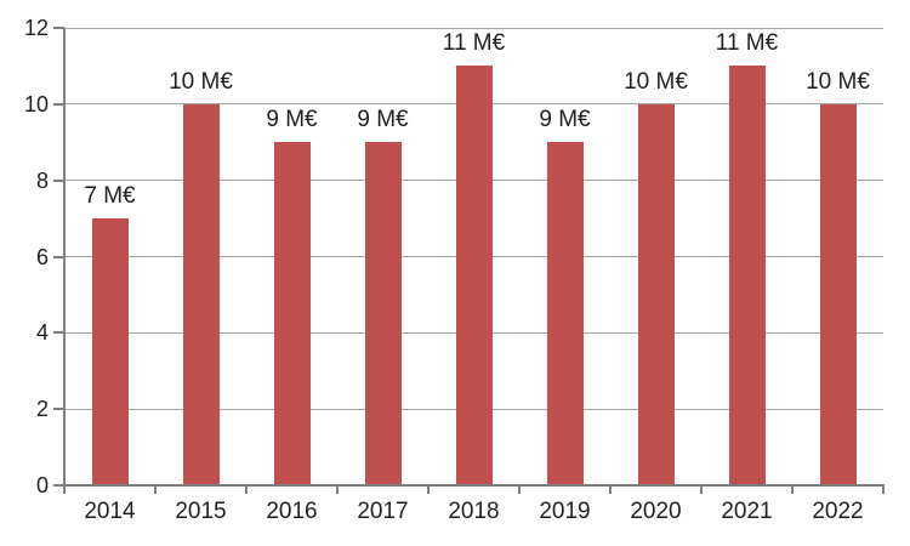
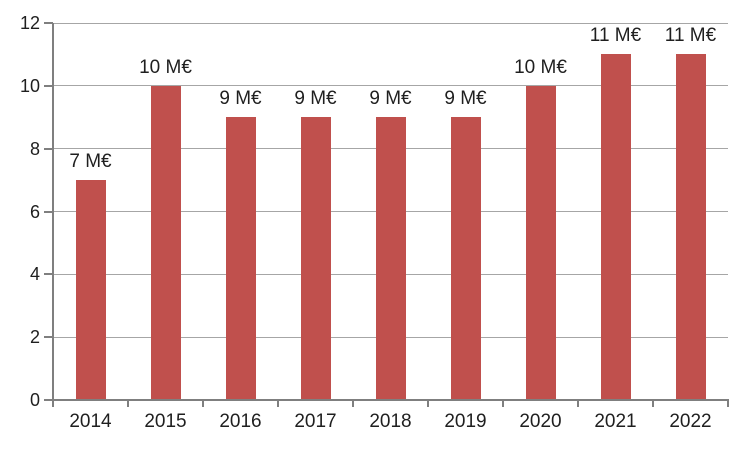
2018: 11 -> 9
2022: 10 -> 11
